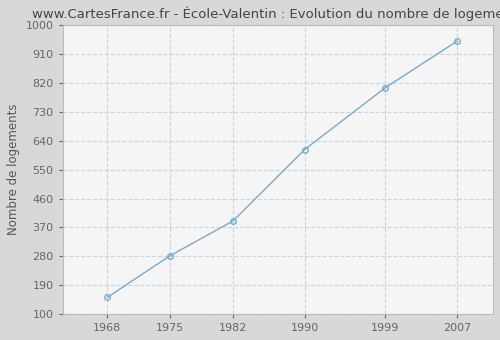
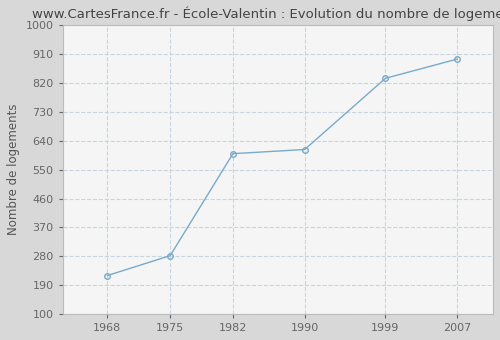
1968: 152 -> 220
1982: 390 -> 600
1999: 806 -> 835
2007: 951 -> 895
